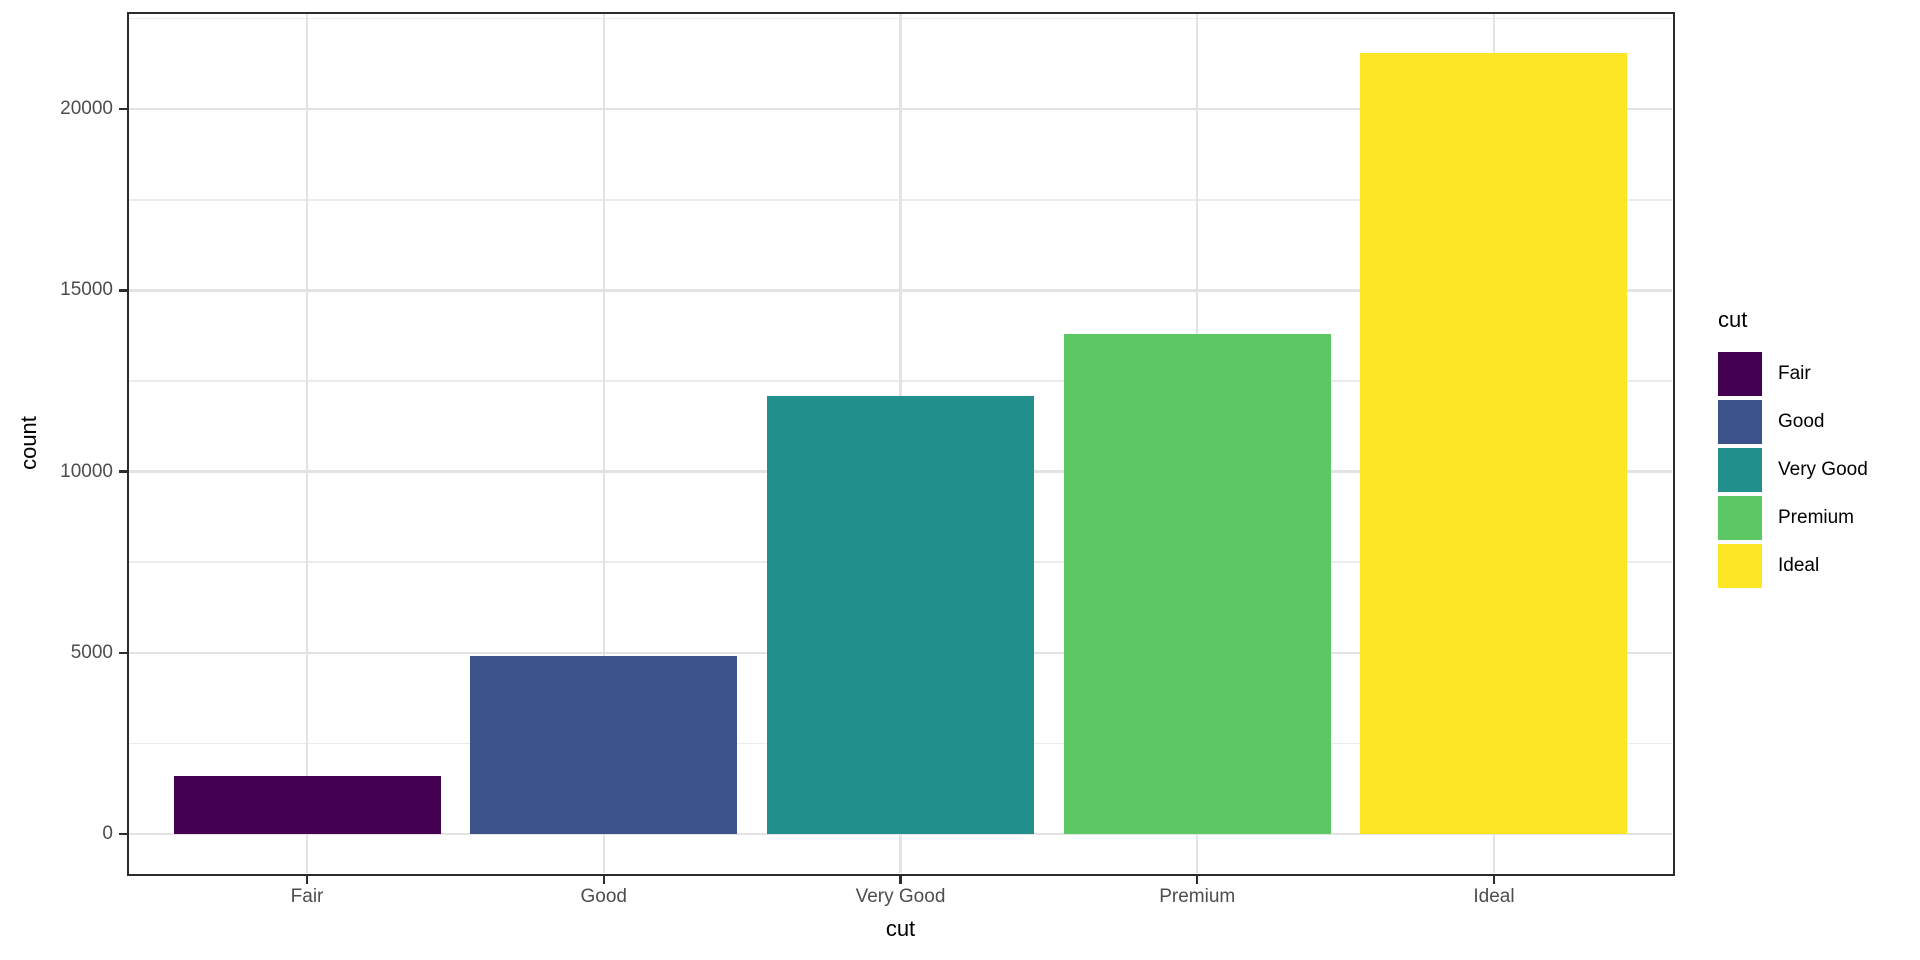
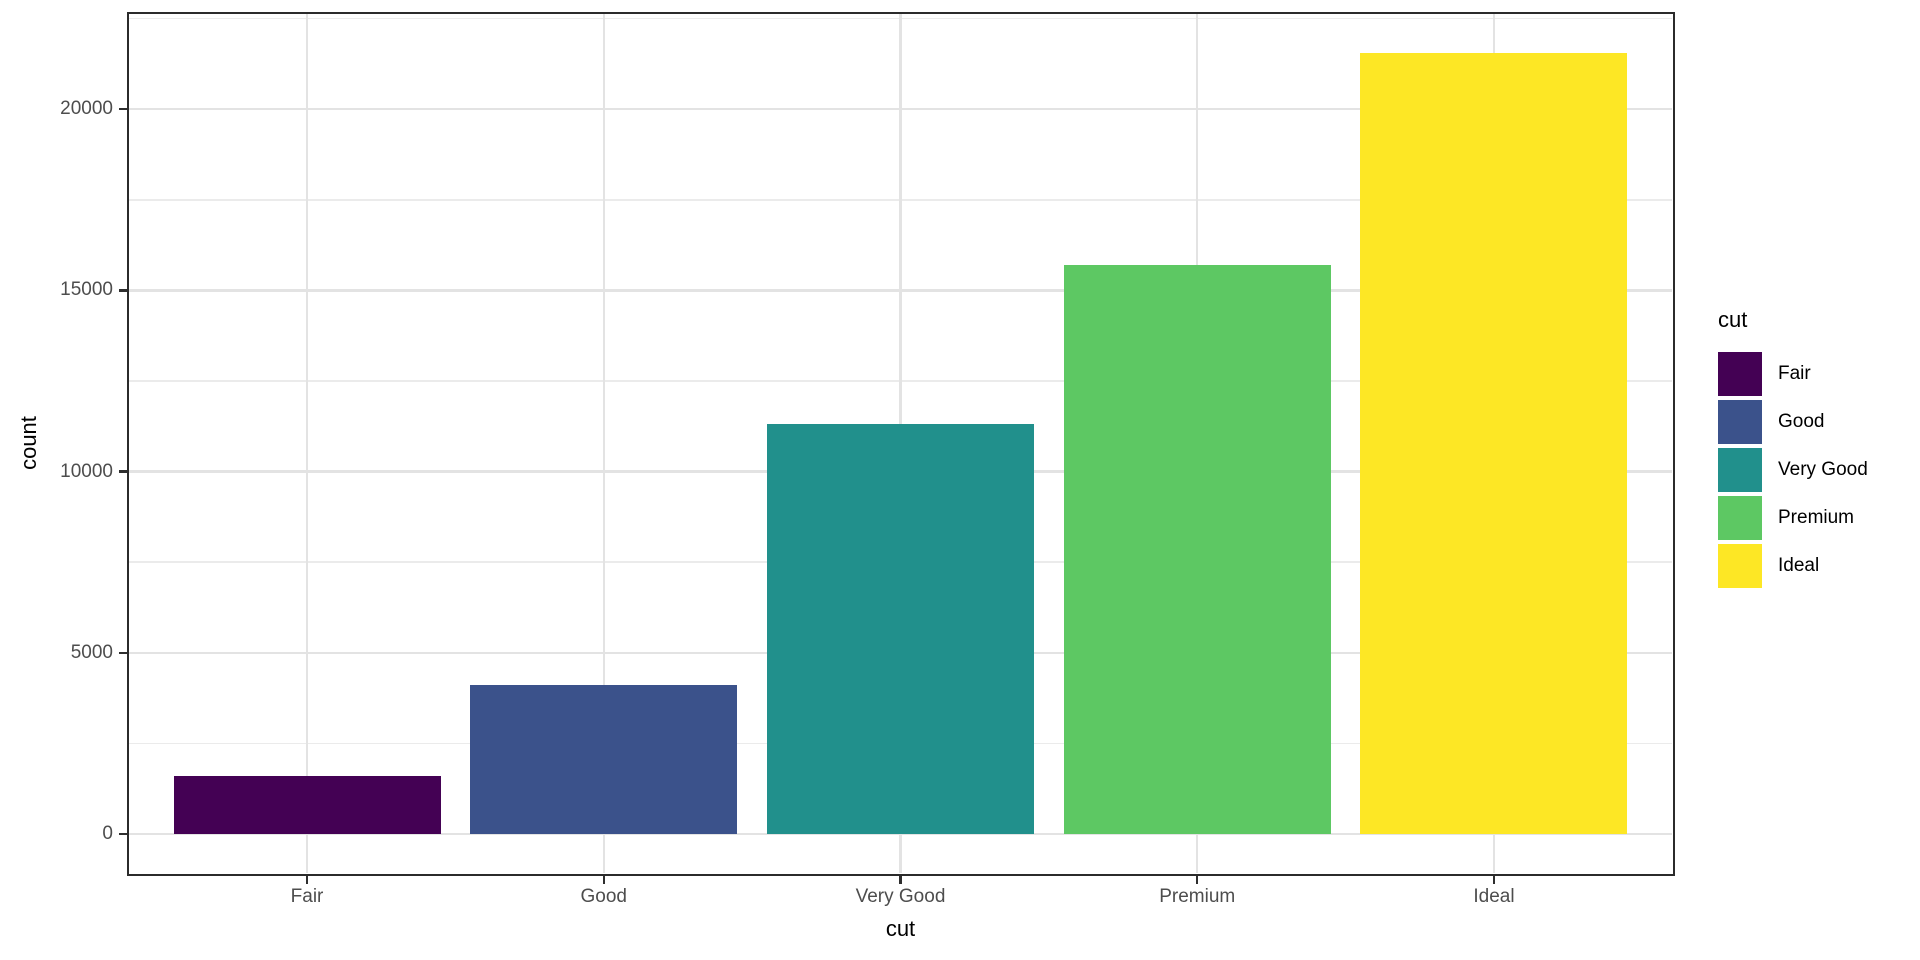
Good: 4900 -> 4100
Very Good: 12100 -> 11300
Premium: 13800 -> 15700
